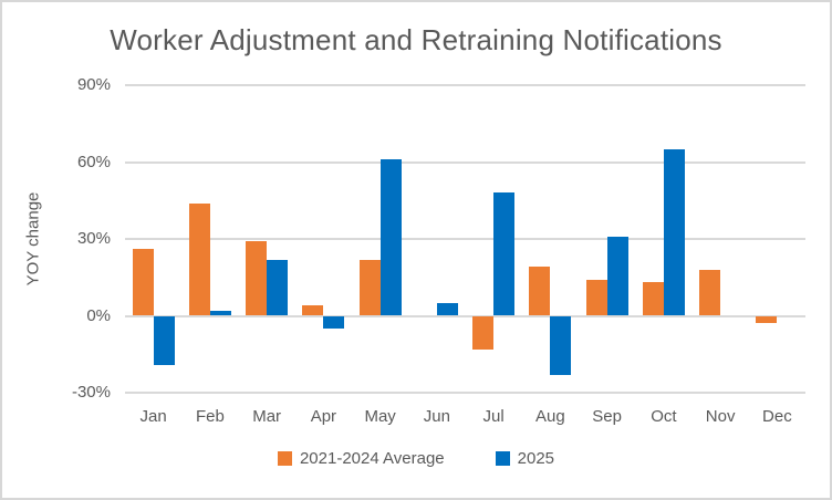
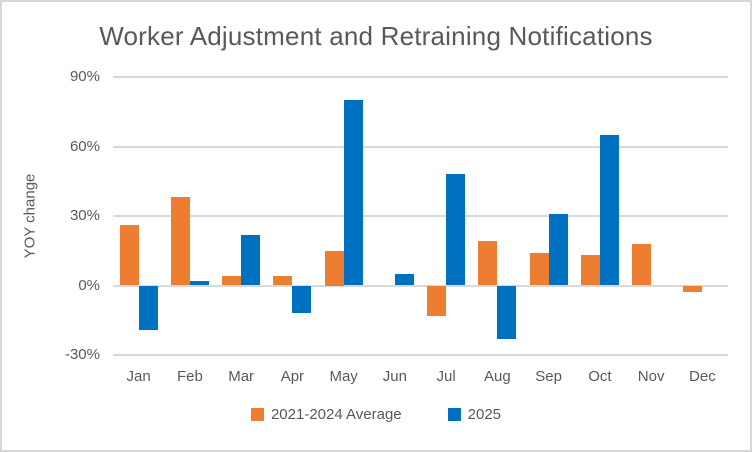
2021-2024 Average/Feb: 44% -> 38%
2021-2024 Average/Mar: 29% -> 4%
2025/Apr: -5% -> -12%
2021-2024 Average/May: 22% -> 15%
2025/May: 61% -> 80%
